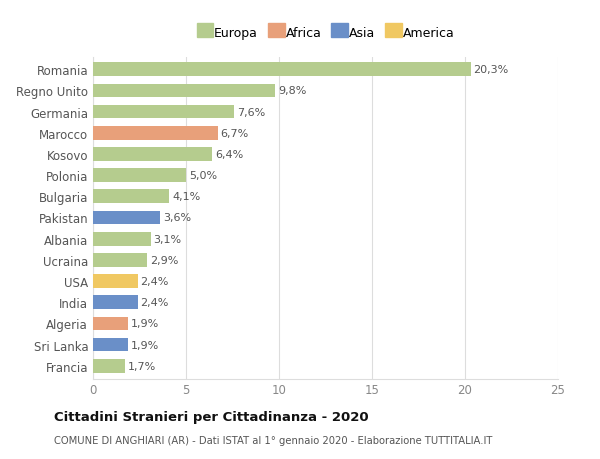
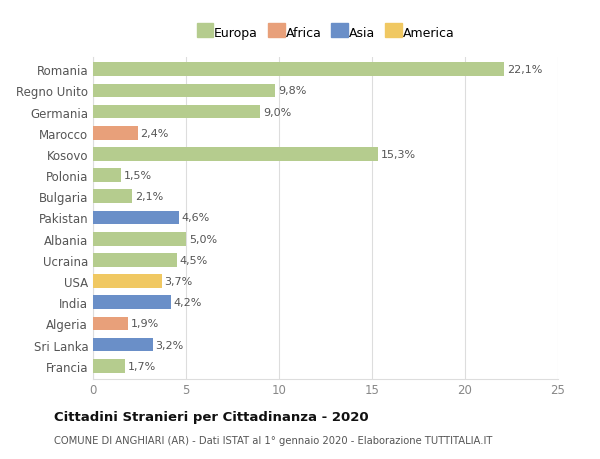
Romania: 20,3% -> 22,1%
Germania: 7,6% -> 9,0%
Marocco: 6,7% -> 2,4%
Kosovo: 6,4% -> 15,3%
Polonia: 5,0% -> 1,5%
Bulgaria: 4,1% -> 2,1%
Pakistan: 3,6% -> 4,6%
Albania: 3,1% -> 5,0%
Ucraina: 2,9% -> 4,5%
USA: 2,4% -> 3,7%
India: 2,4% -> 4,2%
Sri Lanka: 1,9% -> 3,2%
